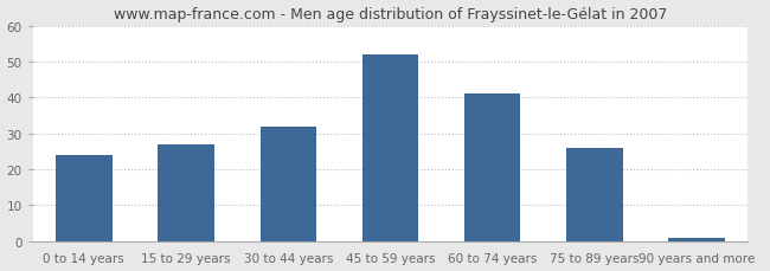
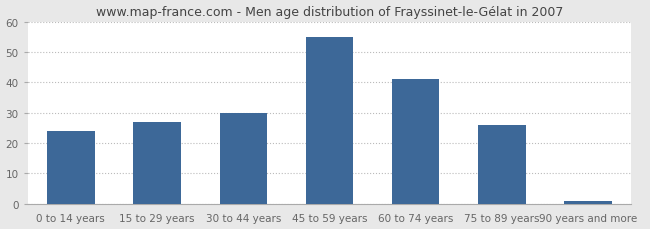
30 to 44 years: 32 -> 30
45 to 59 years: 52 -> 55
